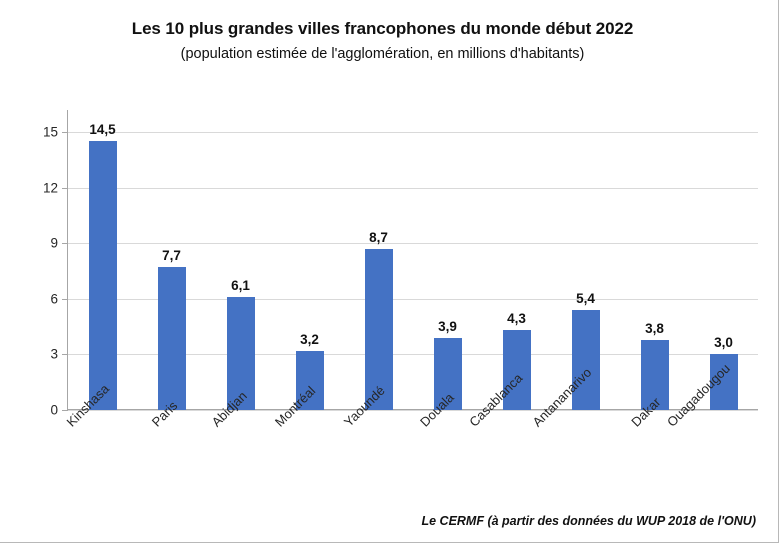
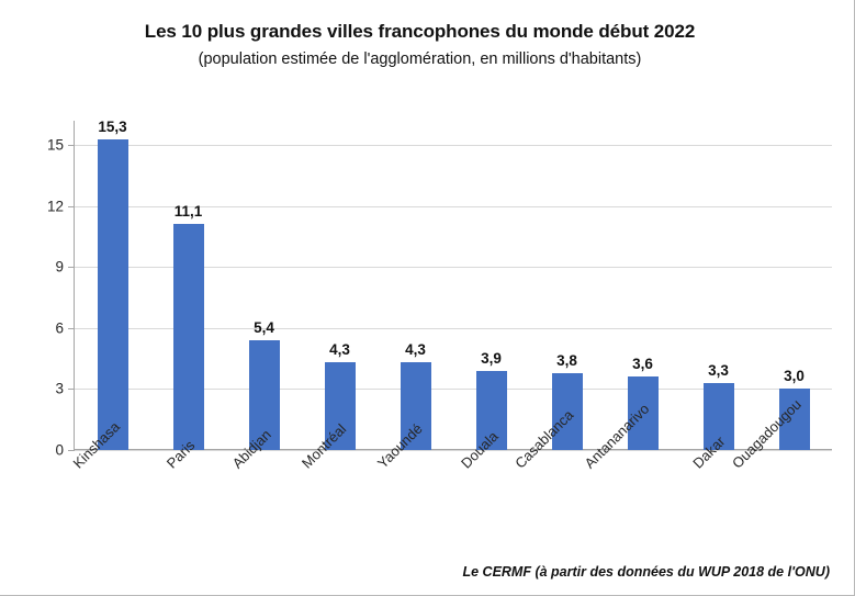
Kinshasa: 14,5 -> 15,3
Paris: 7,7 -> 11,1
Abidjan: 6,1 -> 5,4
Montréal: 3,2 -> 4,3
Yaoundé: 8,7 -> 4,3
Casablanca: 4,3 -> 3,8
Antananarivo: 5,4 -> 3,6
Dakar: 3,8 -> 3,3
